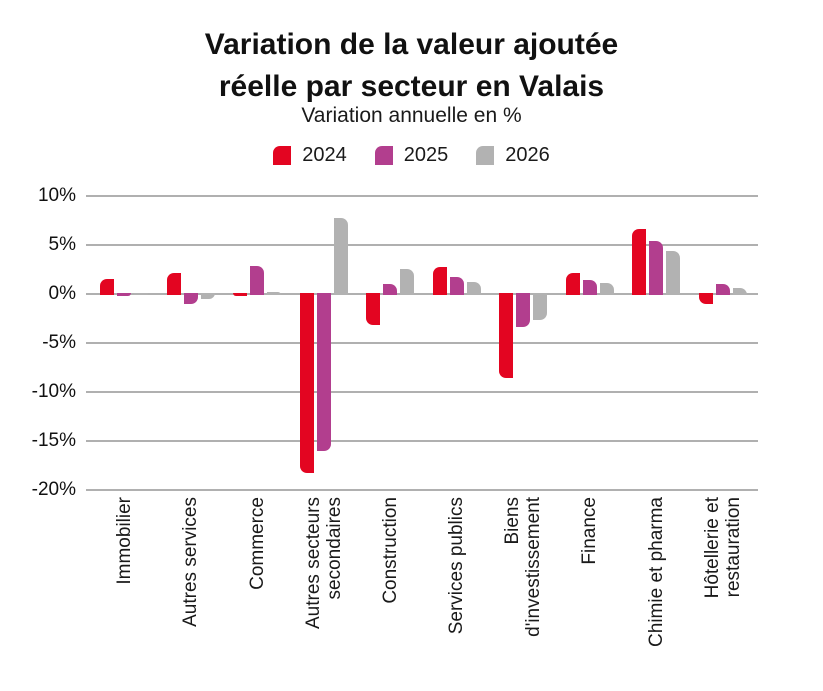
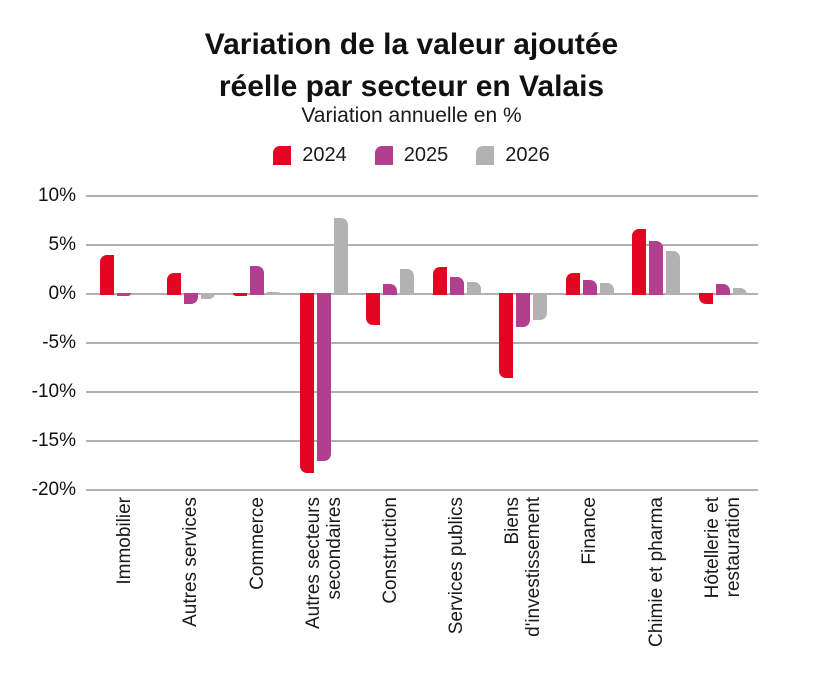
2024/Immobilier: 2% -> 4%
2025/Autres secteurs secondaires: -16% -> -17%
